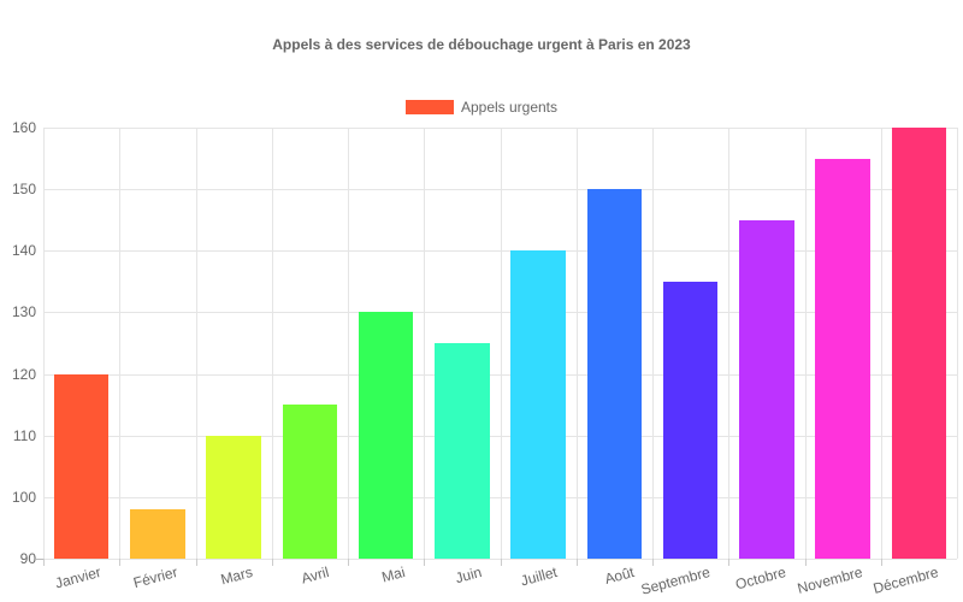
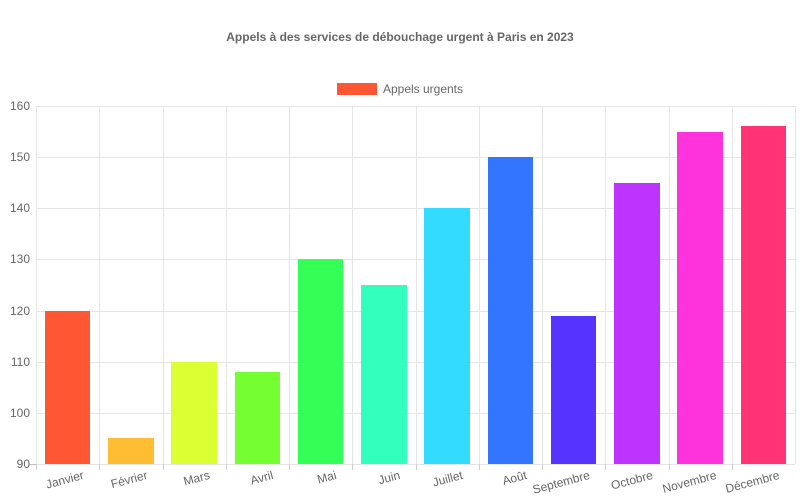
Février: 98 -> 95
Avril: 115 -> 108
Septembre: 135 -> 119
Décembre: 160 -> 156
